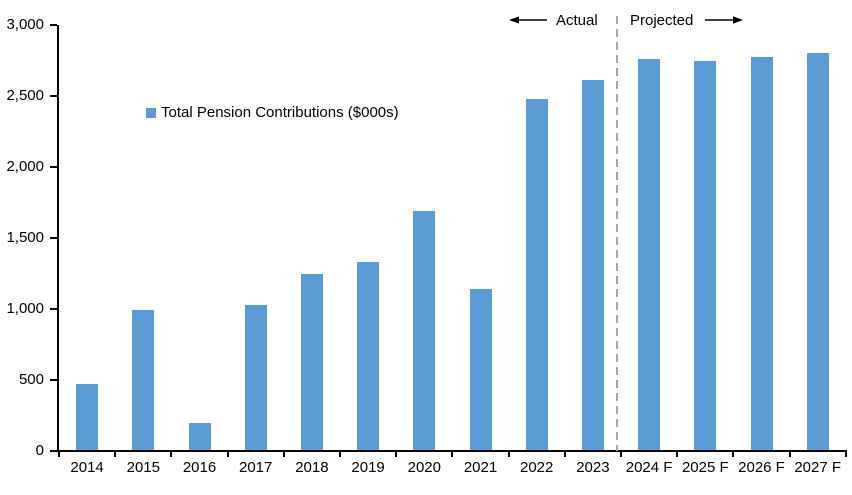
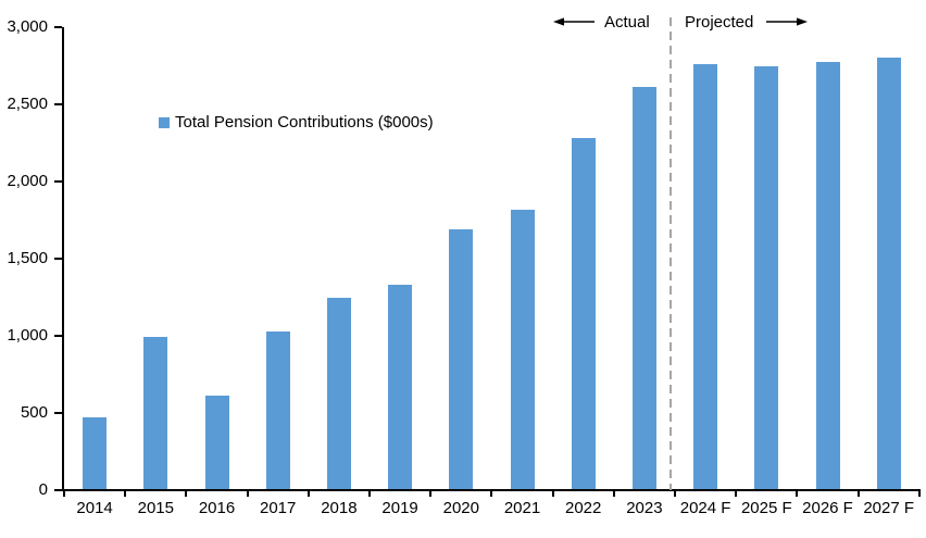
2016: 200 -> 620
2021: 1140 -> 1820
2022: 2480 -> 2280
